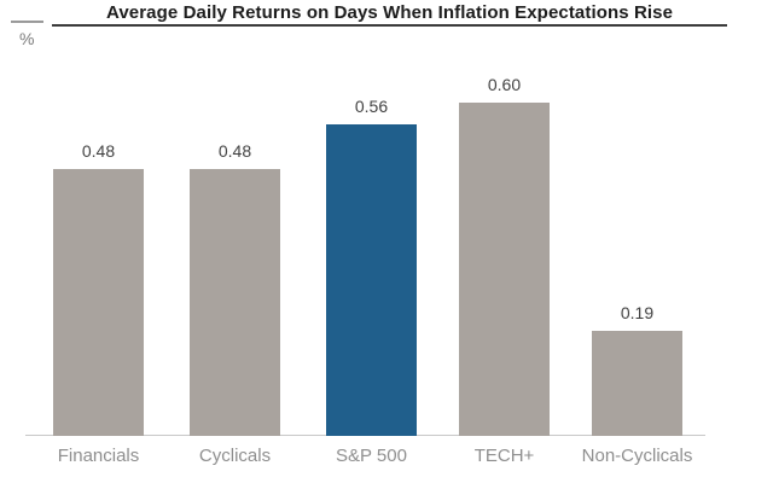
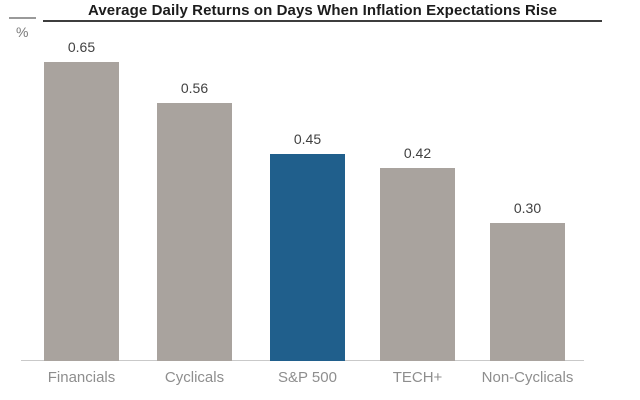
Financials: 0.48 -> 0.65
Cyclicals: 0.48 -> 0.56
S&P 500: 0.56 -> 0.45
TECH+: 0.60 -> 0.42
Non-Cyclicals: 0.19 -> 0.30
